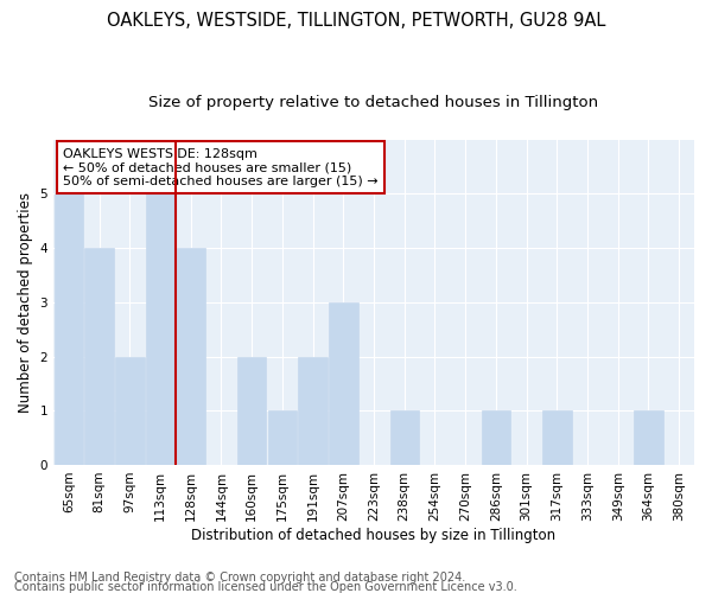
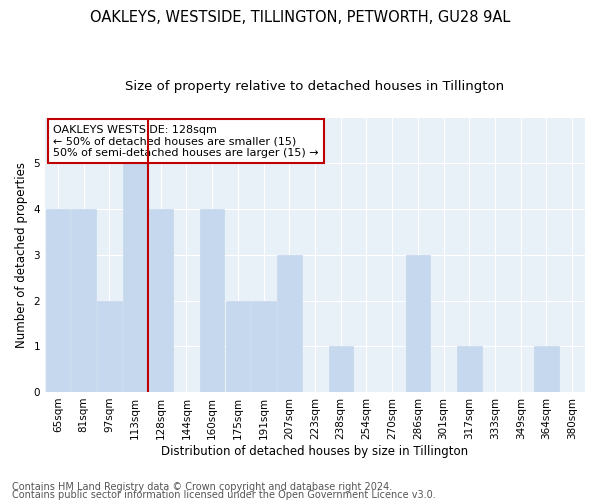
65sqm: 5 -> 4
160sqm: 2 -> 4
175sqm: 1 -> 2
286sqm: 1 -> 3
